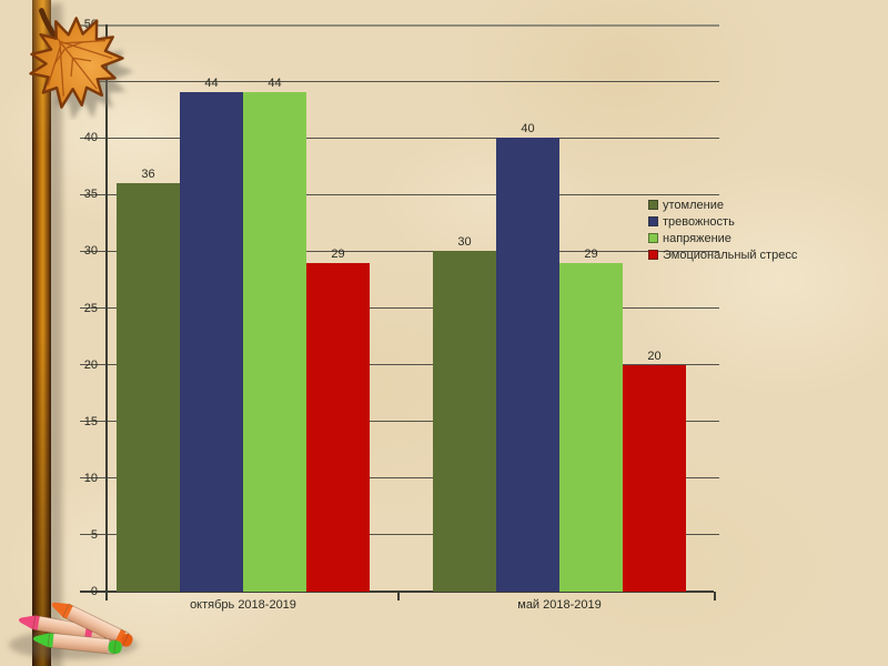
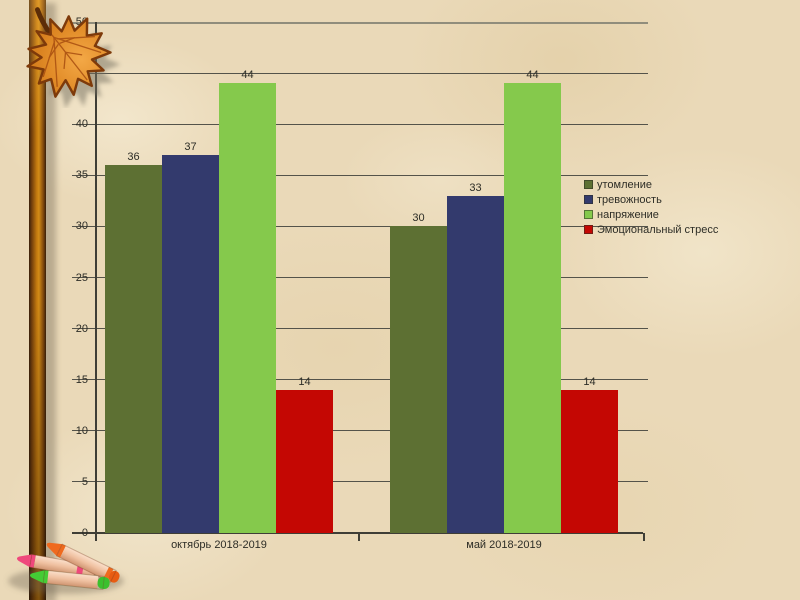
тревожность/октябрь 2018-2019: 44 -> 37
Эмоциональный стресс/октябрь 2018-2019: 29 -> 14
тревожность/май 2018-2019: 40 -> 33
напряжение/май 2018-2019: 29 -> 44
Эмоциональный стресс/май 2018-2019: 20 -> 14
